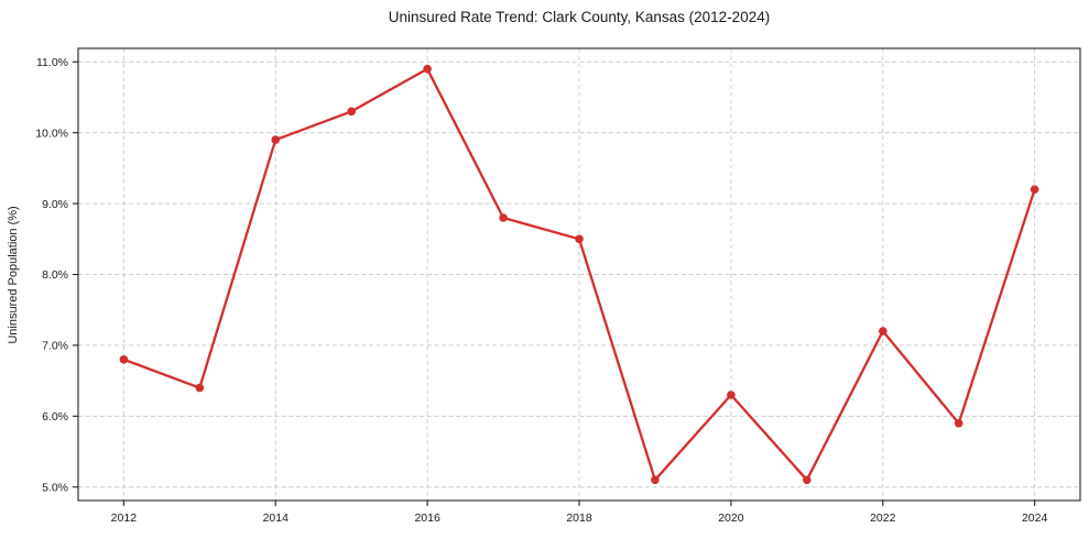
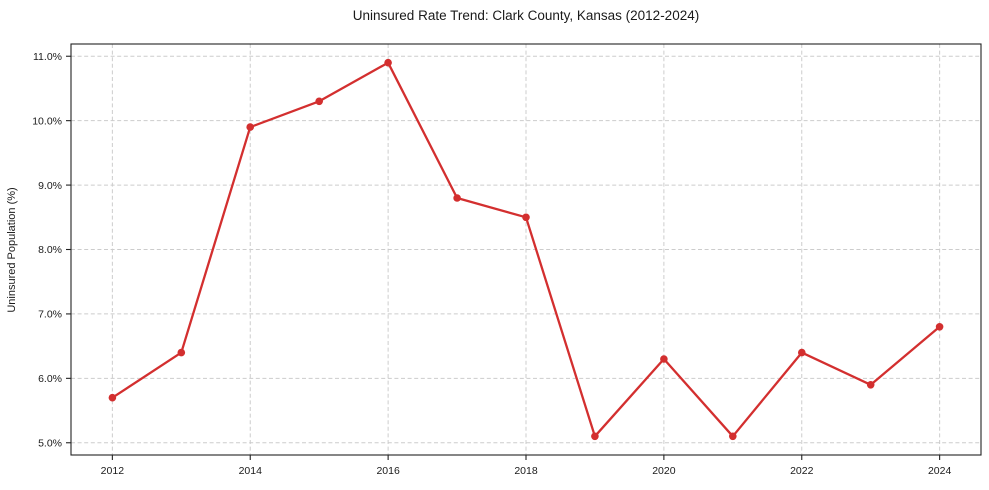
2012: 6.8% -> 5.7%
2022: 7.2% -> 6.4%
2024: 9.2% -> 6.8%
